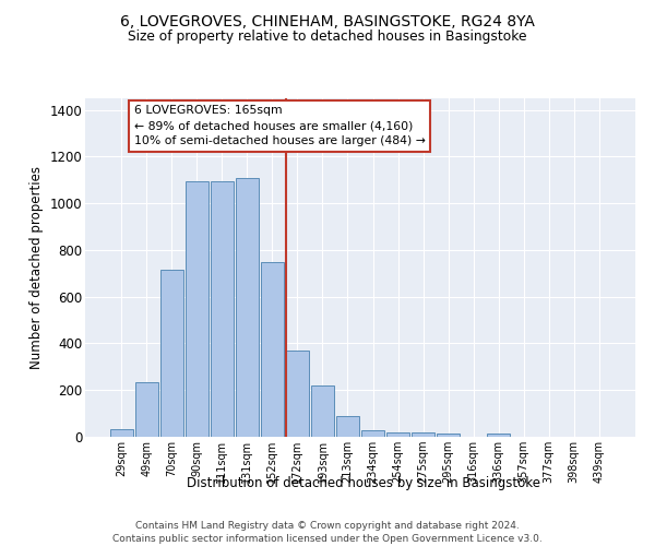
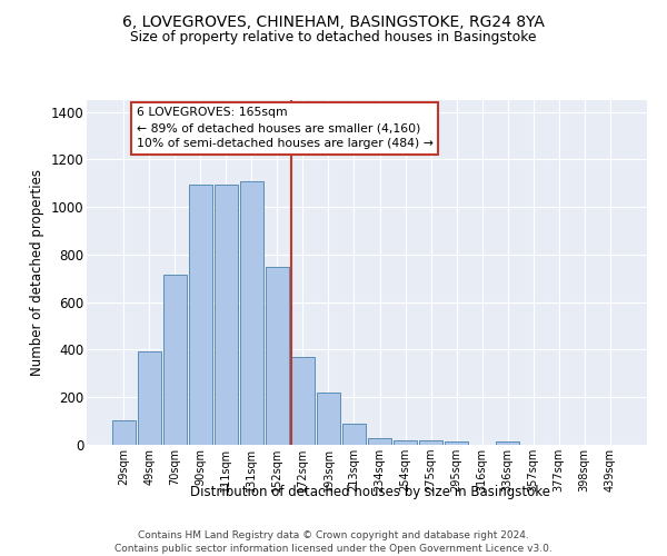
29sqm: 35 -> 105
49sqm: 235 -> 395
